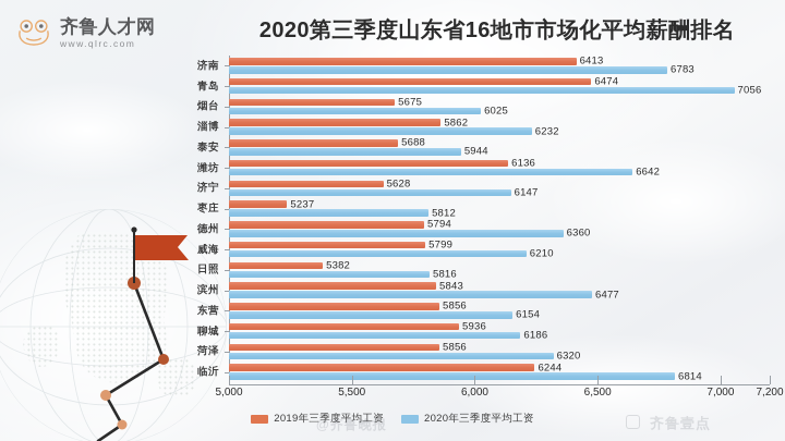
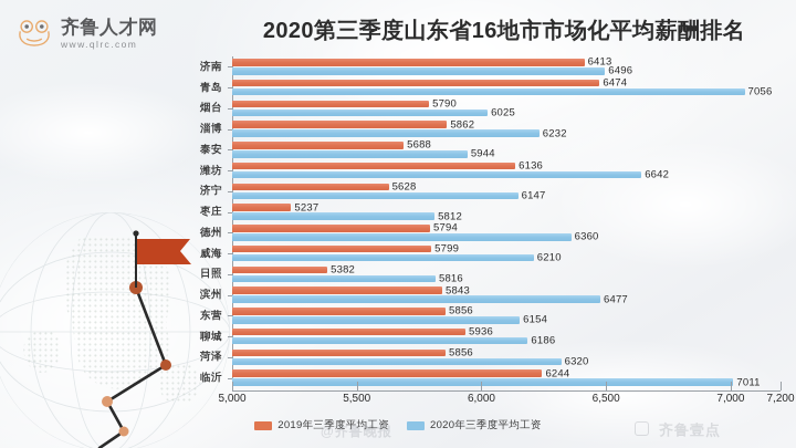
2020年三季度平均工资/济南: 6783 -> 6496
2019年三季度平均工资/烟台: 5675 -> 5790
2020年三季度平均工资/临沂: 6814 -> 7011
